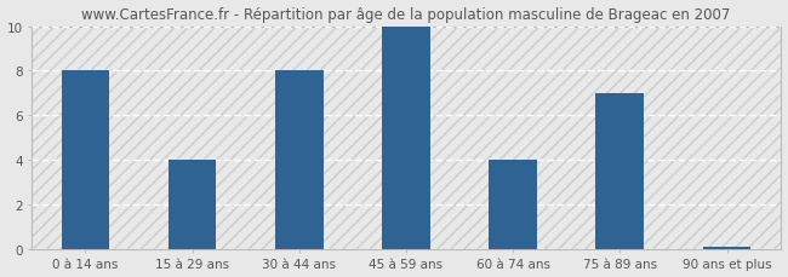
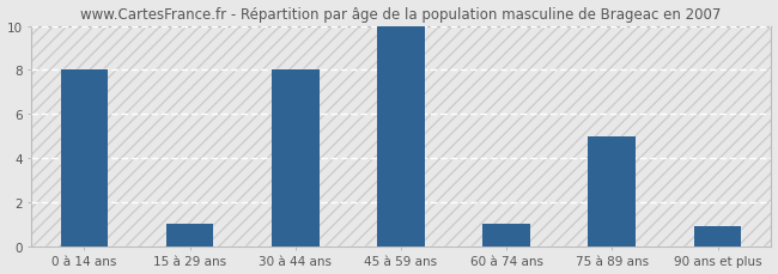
15 à 29 ans: 4.0 -> 1.0
60 à 74 ans: 4.0 -> 1.0
75 à 89 ans: 7.0 -> 5.0
90 ans et plus: 0.1 -> 0.9
